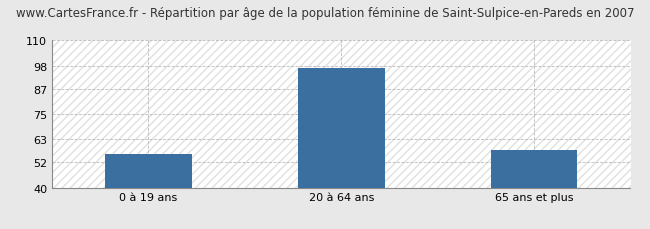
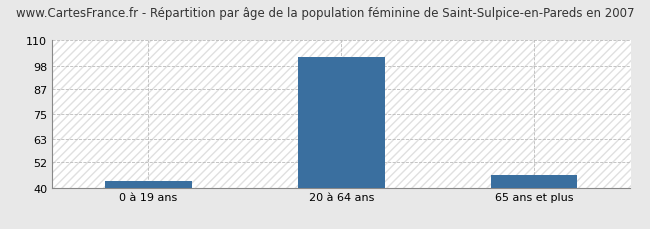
0 à 19 ans: 56 -> 43
20 à 64 ans: 97 -> 102
65 ans et plus: 58 -> 46
